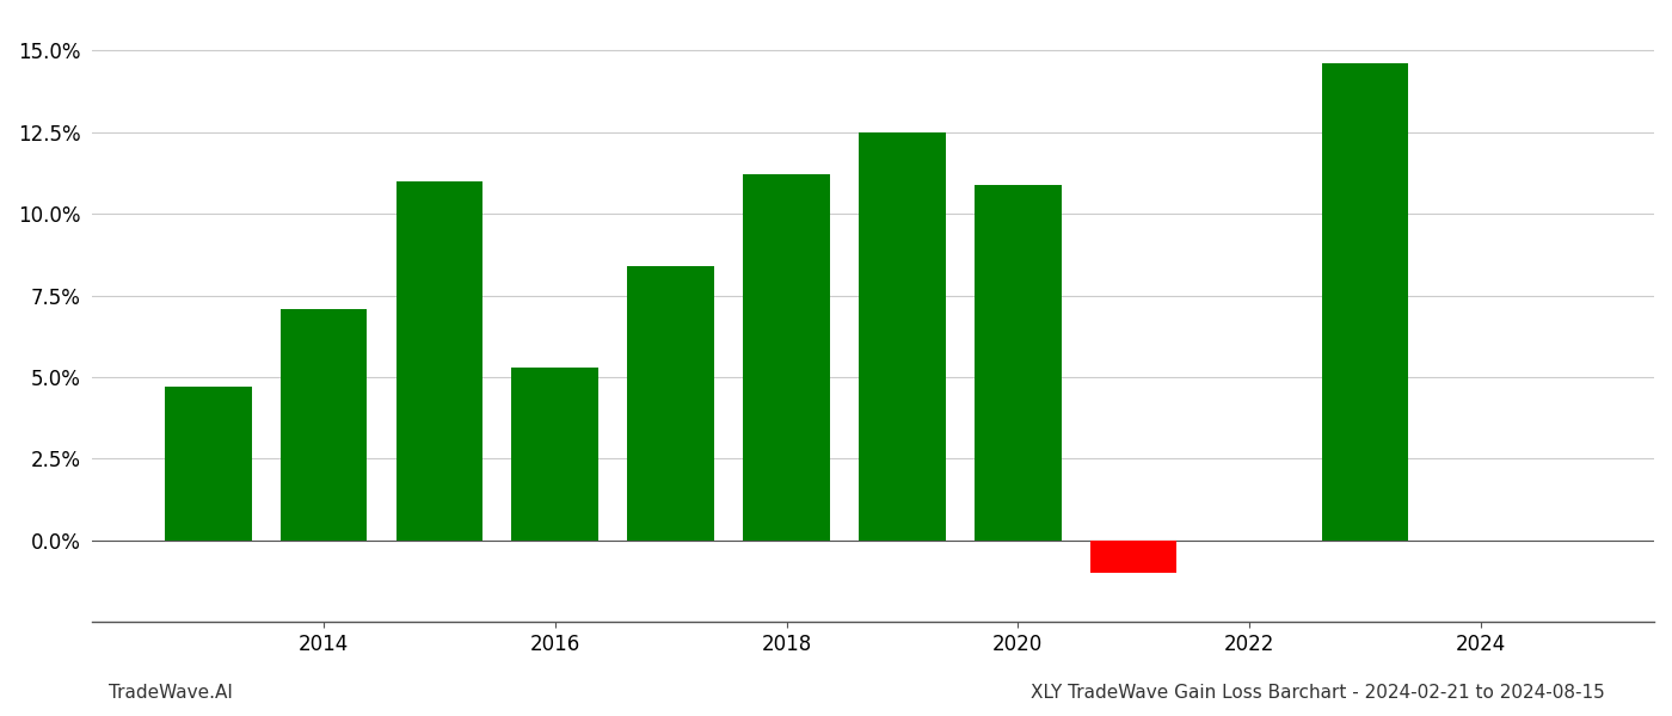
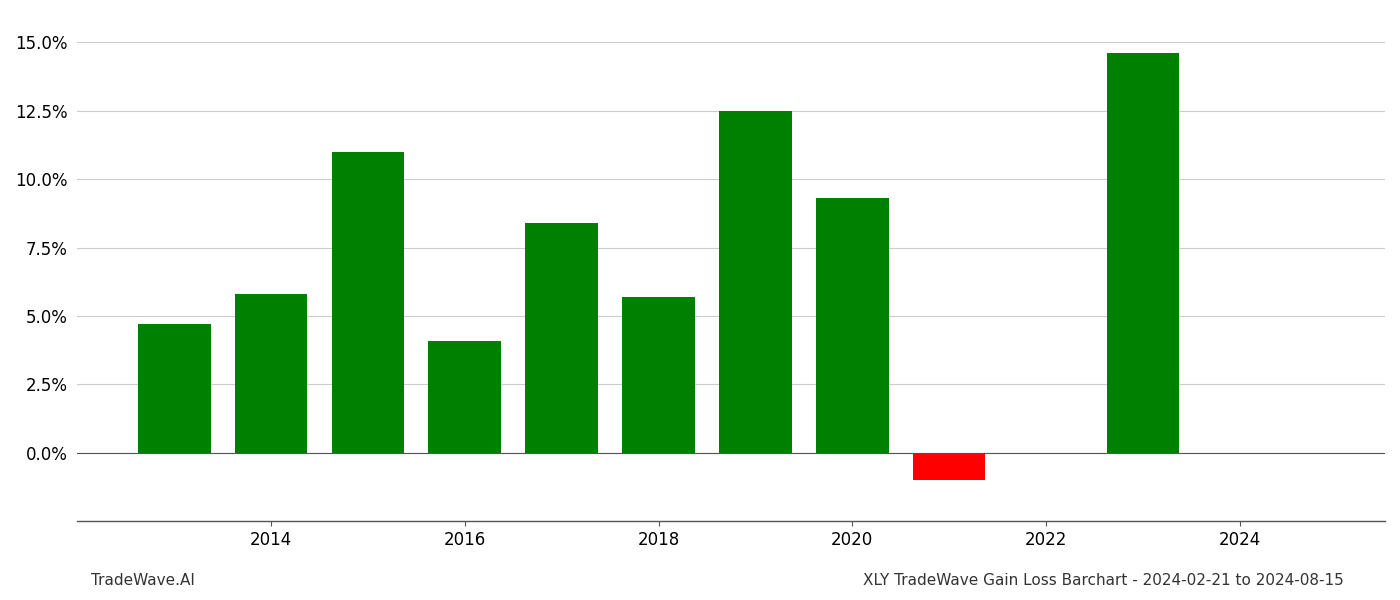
2014: 7.1% -> 5.8%
2016: 5.3% -> 4.1%
2018: 11.2% -> 5.7%
2020: 10.9% -> 9.3%
